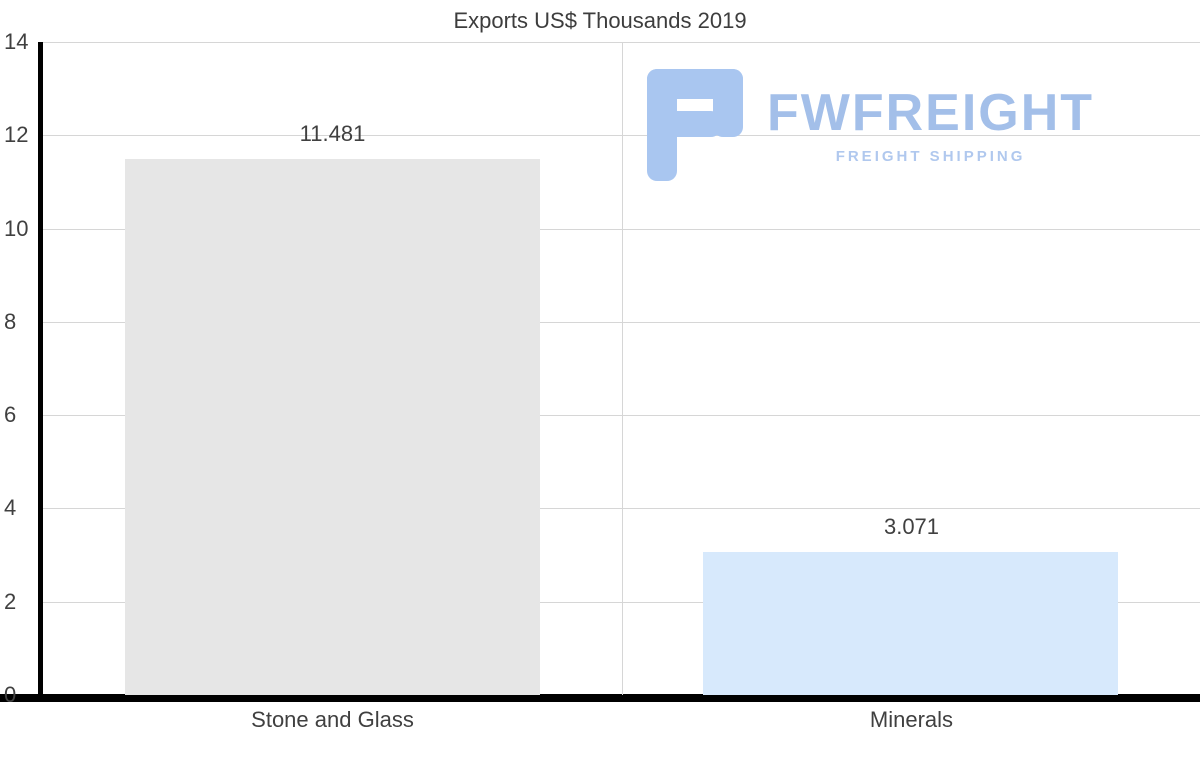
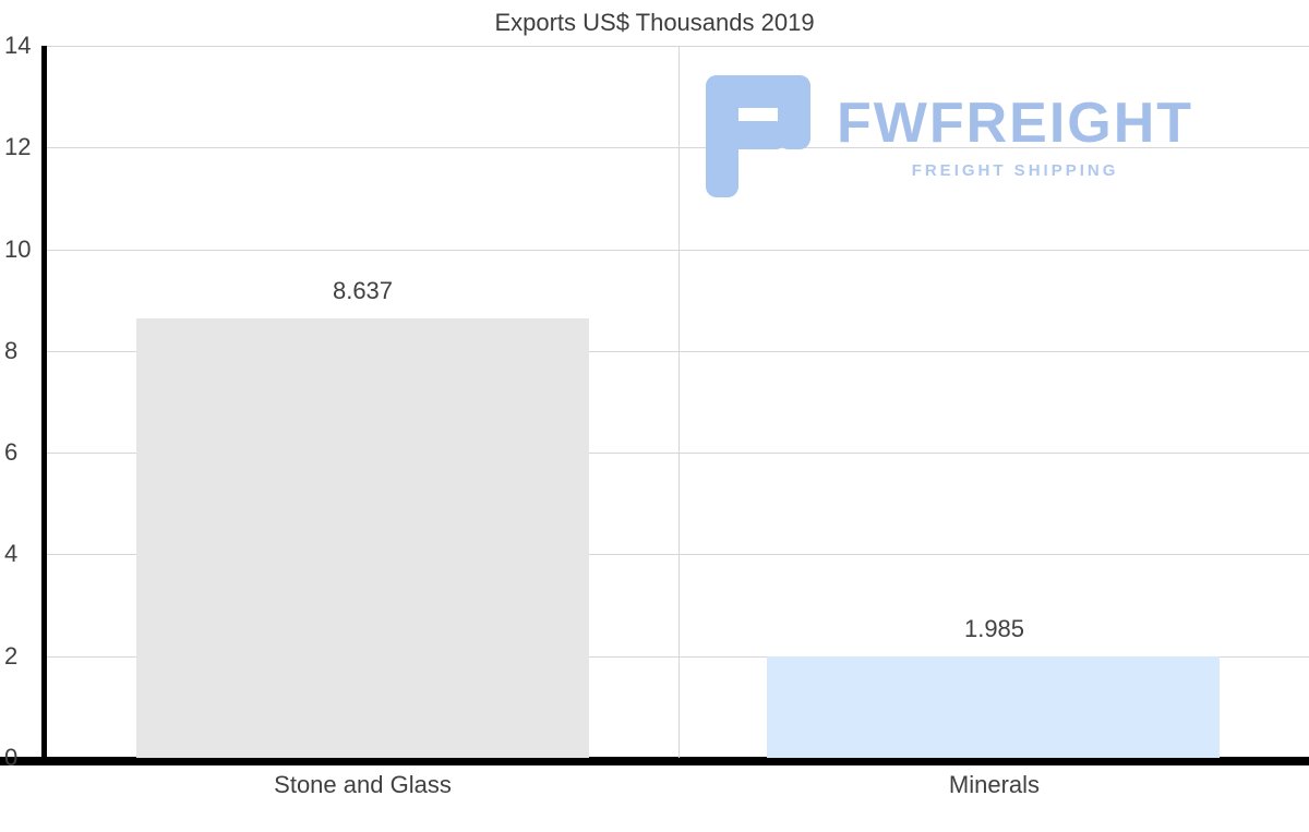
Stone and Glass: 11.481 -> 8.637
Minerals: 3.071 -> 1.985
